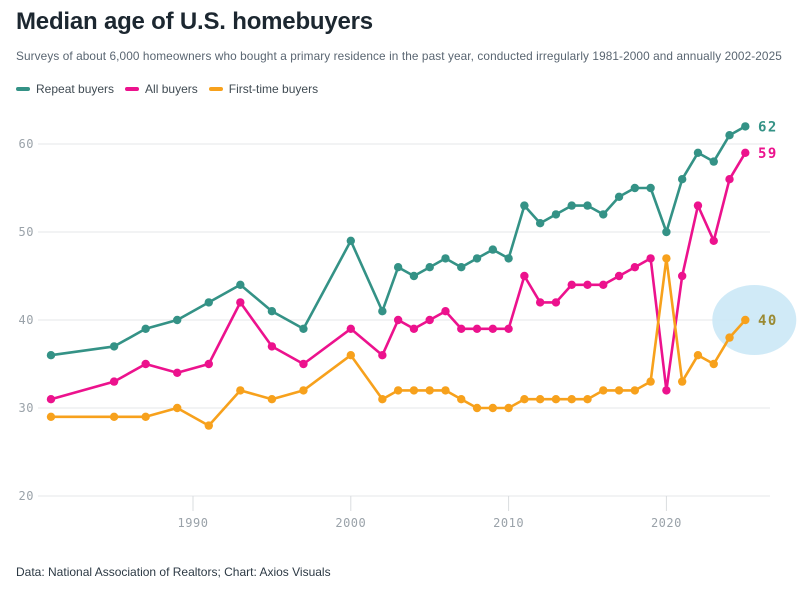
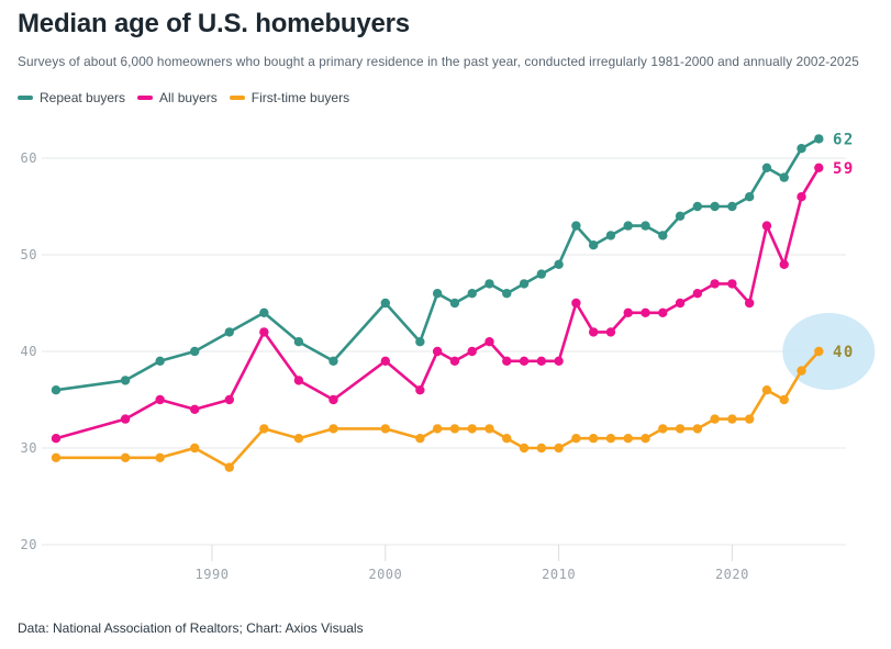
Repeat buyers/2000: 49 -> 45
First-time buyers/2000: 36 -> 32
Repeat buyers/2010: 47 -> 49
Repeat buyers/2020: 50 -> 55
All buyers/2020: 32 -> 47
First-time buyers/2020: 47 -> 33
